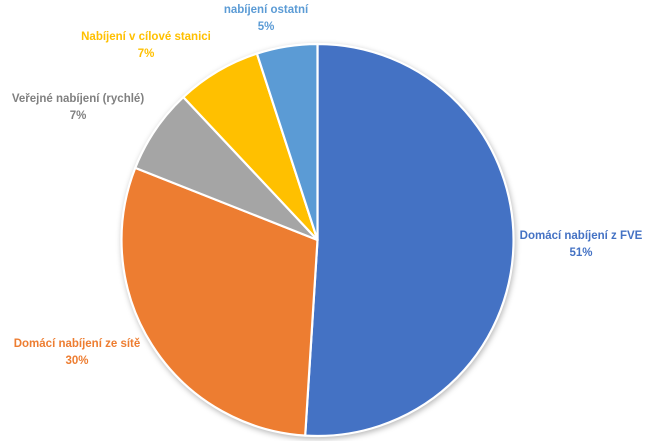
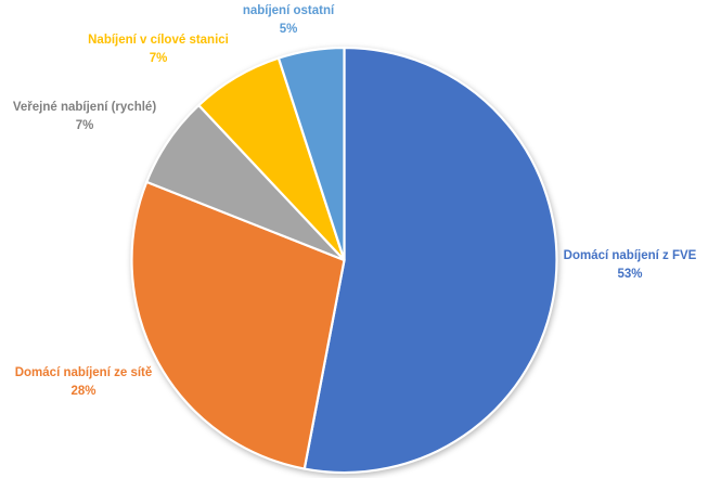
Domácí nabíjení z FVE: 51% -> 53%
Domácí nabíjení ze sítě: 30% -> 28%
